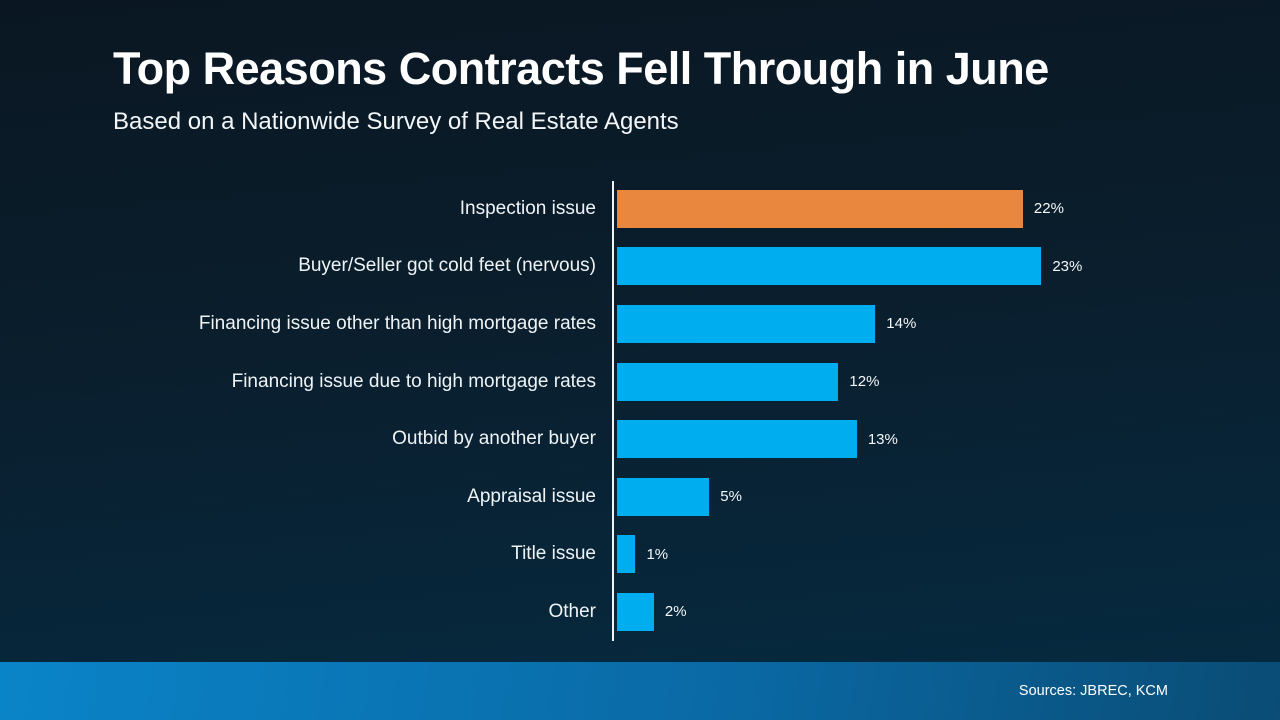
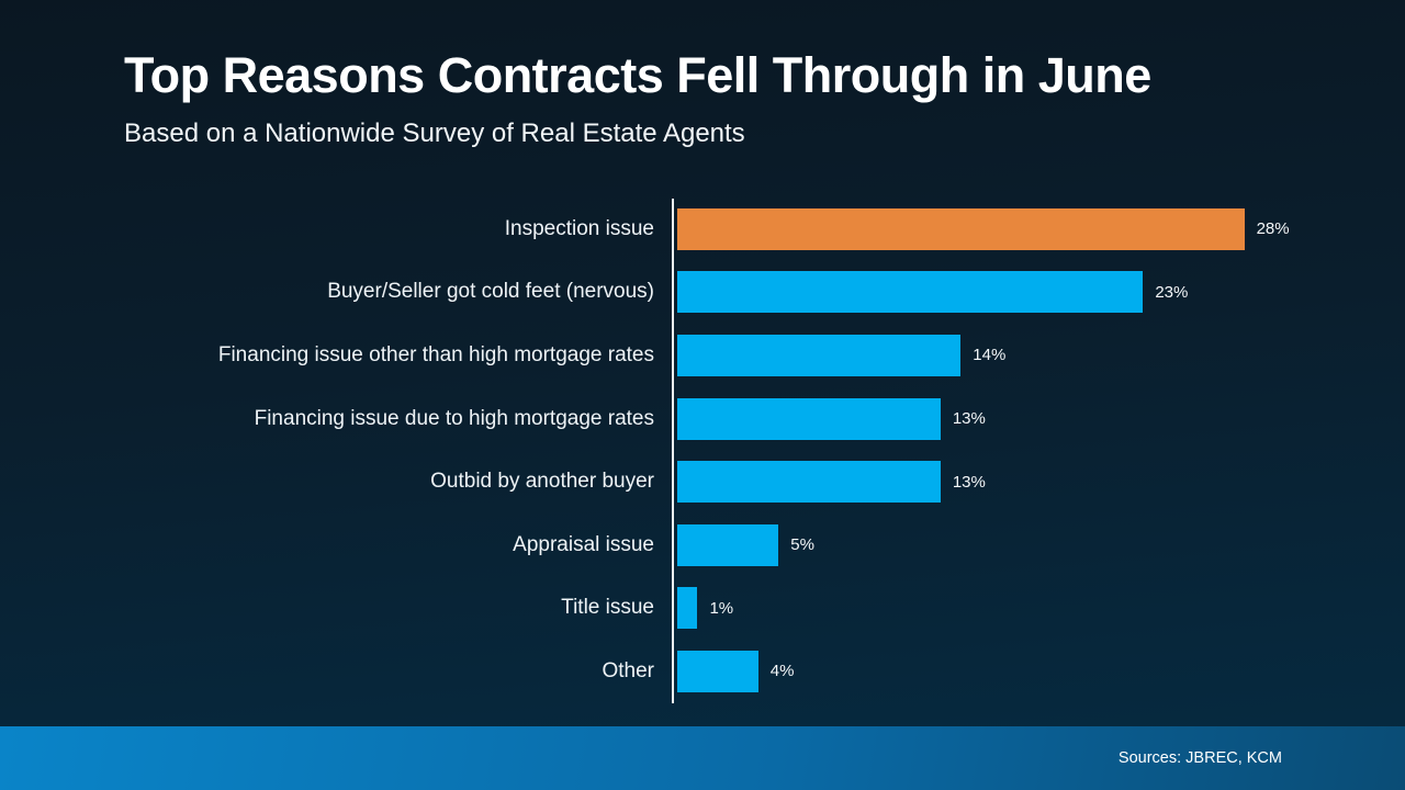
Inspection issue: 22% -> 28%
Financing issue due to high mortgage rates: 12% -> 13%
Other: 2% -> 4%
